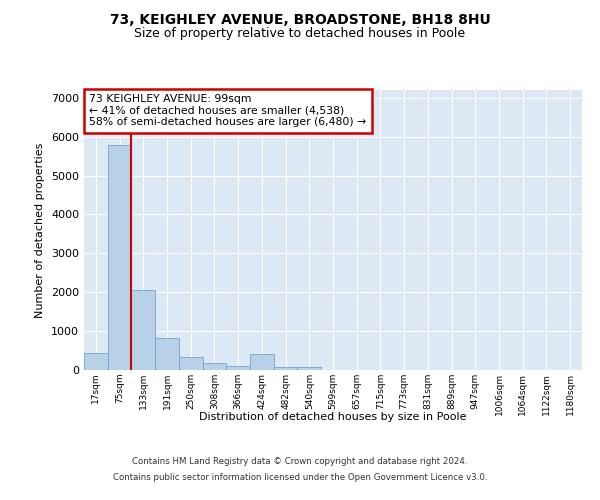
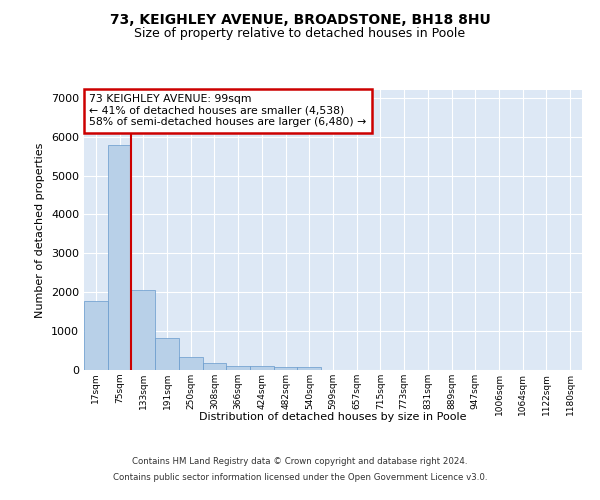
17sqm: 450 -> 1780
424sqm: 400 -> 100
